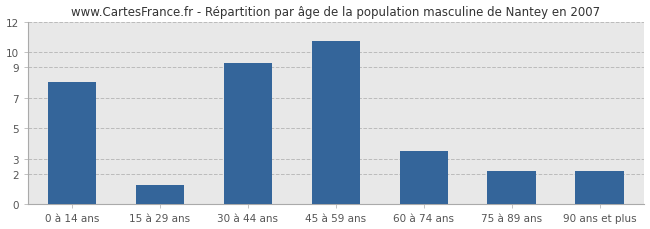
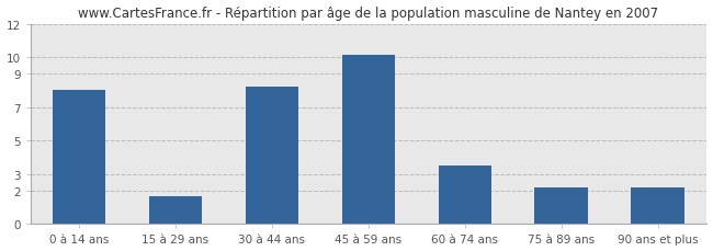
15 à 29 ans: 1.3 -> 1.7
30 à 44 ans: 9.3 -> 8.2
45 à 59 ans: 10.7 -> 10.1
